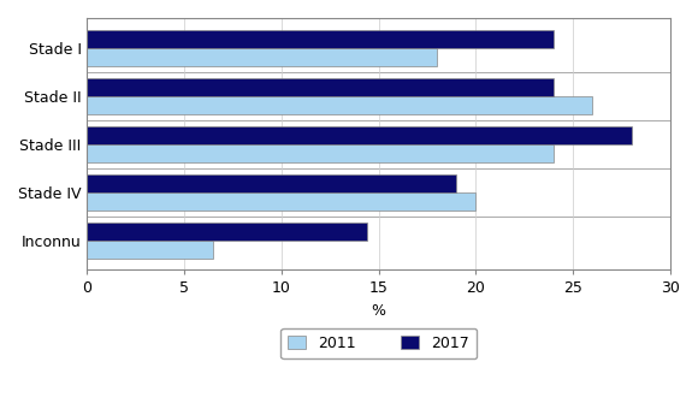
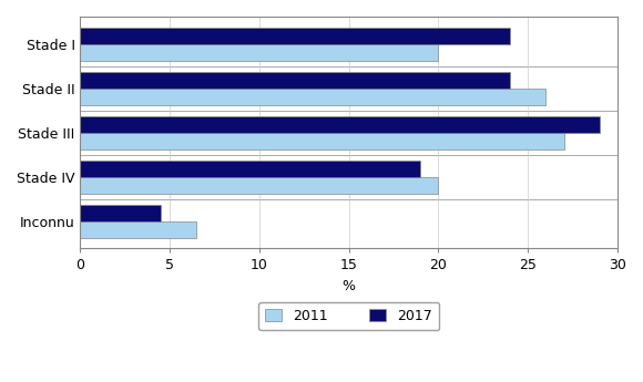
2011/Stade I: 18.0 -> 20.0
2017/Stade III: 28.0 -> 29.0
2011/Stade III: 24.0 -> 27.0
2017/Inconnu: 14.4 -> 4.5
